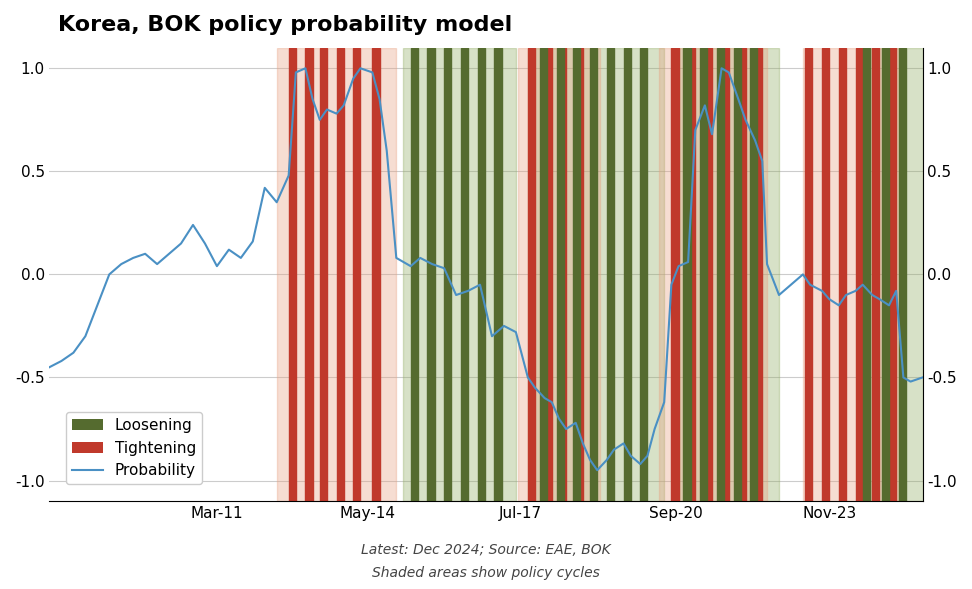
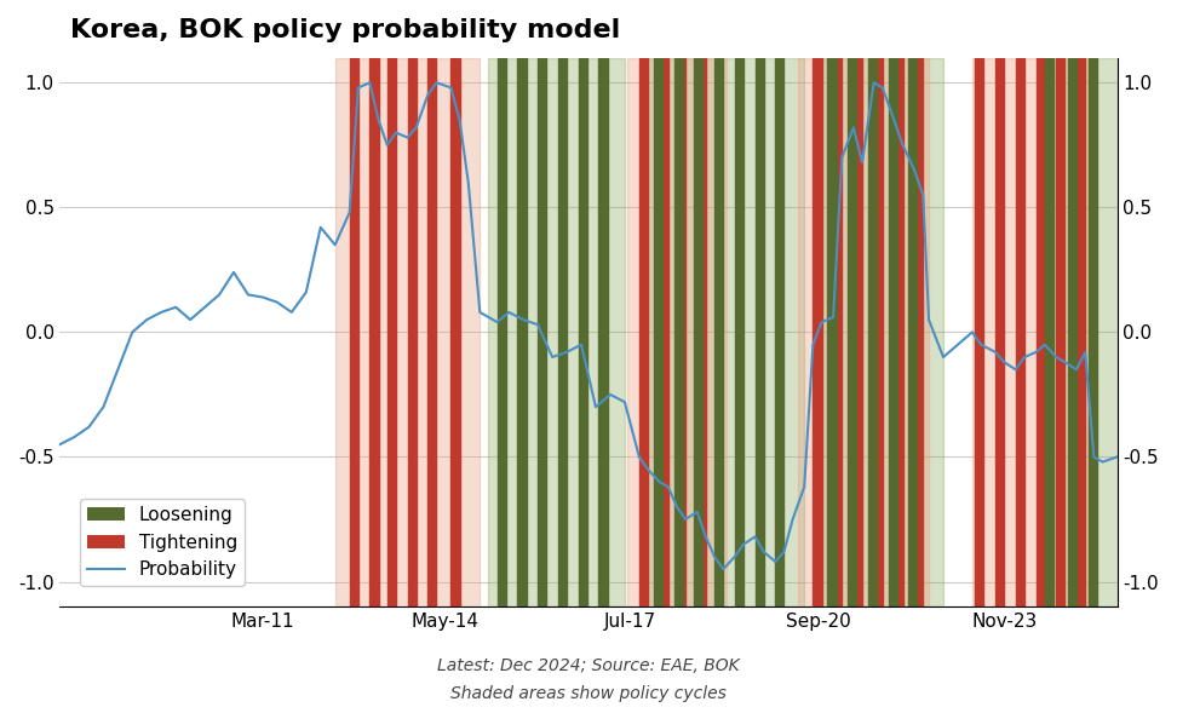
Mar-11: 0.04 -> 0.14
